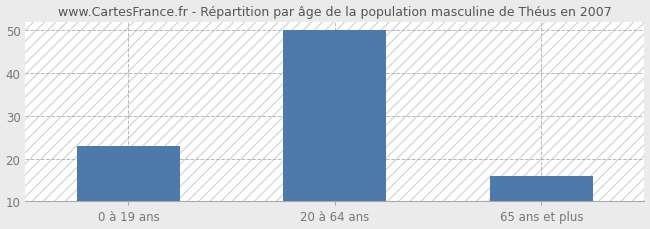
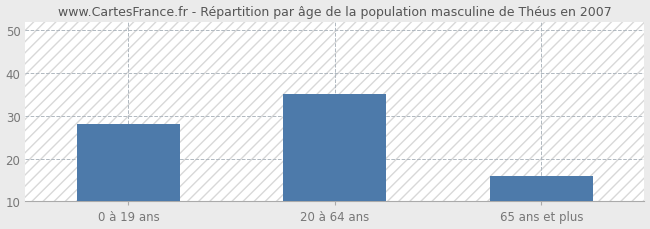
0 à 19 ans: 23 -> 28
20 à 64 ans: 50 -> 35
